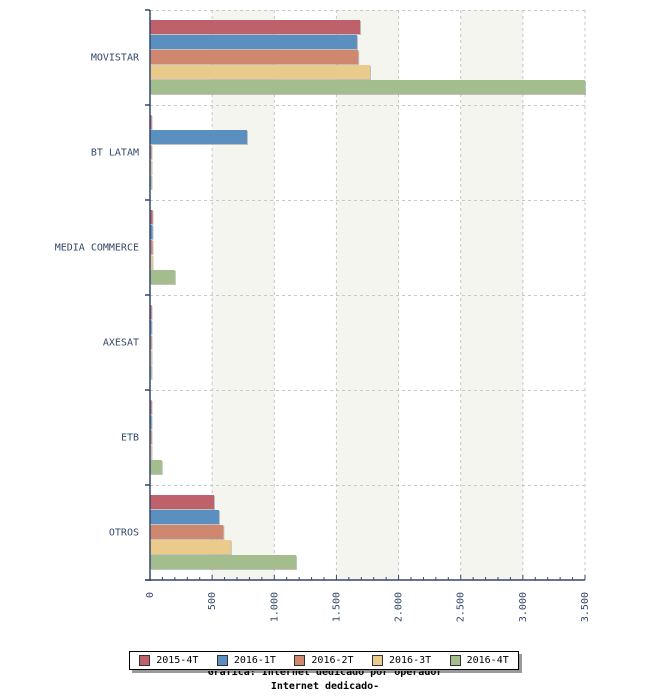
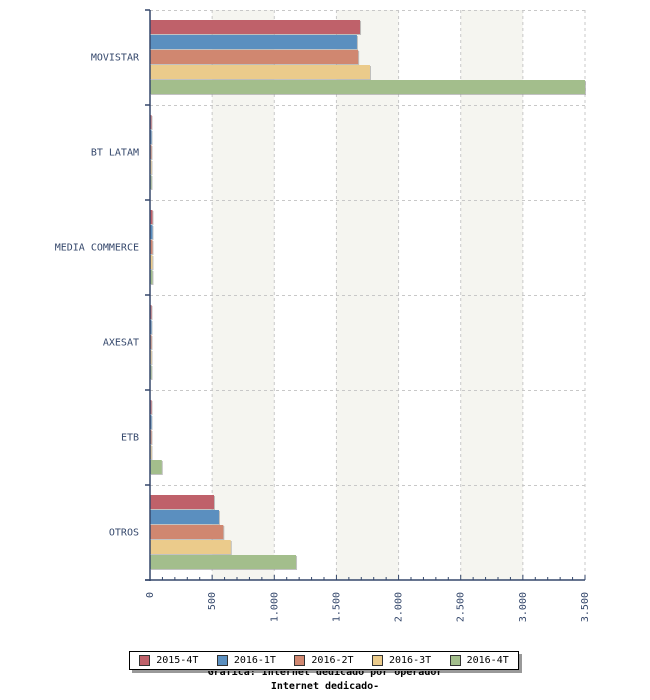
2016-1T/BT LATAM: 780 -> 10
2016-4T/MEDIA COMMERCE: 200 -> 20
